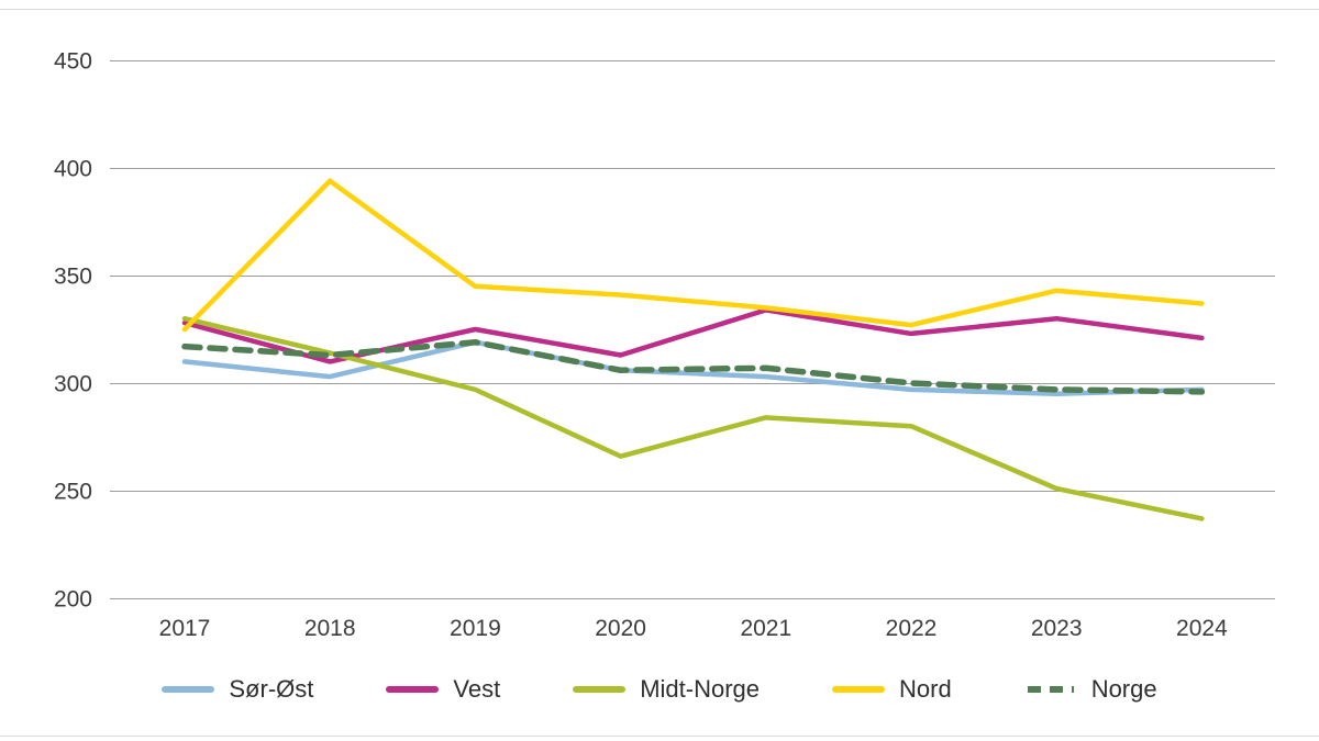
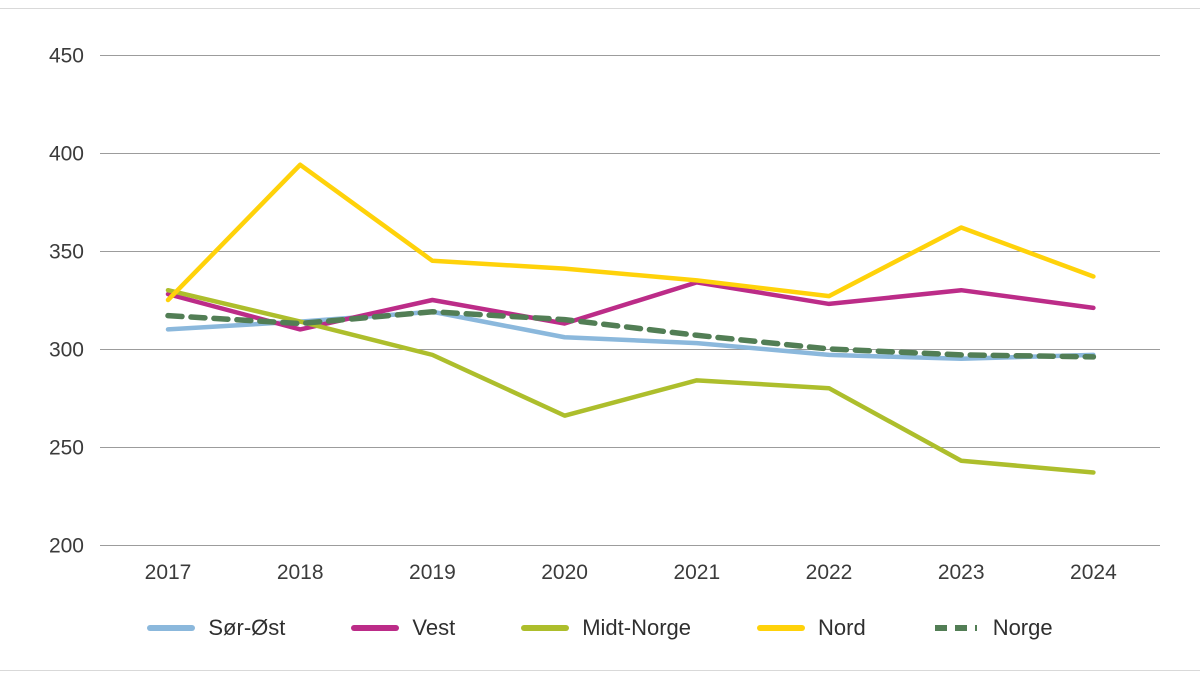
Sør-Øst/2018: 303 -> 314
Norge/2020: 306 -> 315
Midt-Norge/2023: 251 -> 243
Nord/2023: 343 -> 362
